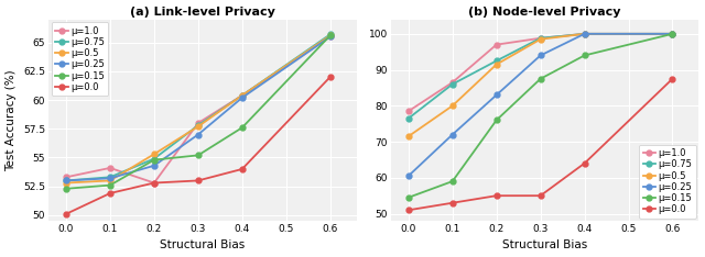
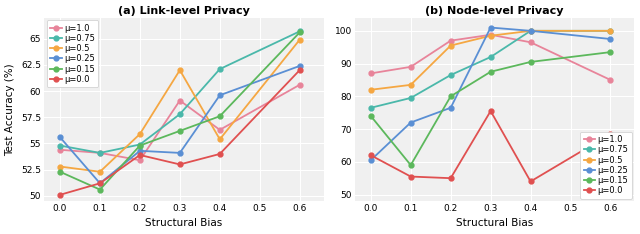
(a) Link-level Privacy/μ=1.0/0.0: 53.3 -> 54.4
(a) Link-level Privacy/μ=0.75/0.0: 53.0 -> 54.8
(a) Link-level Privacy/μ=0.25/0.0: 53.0 -> 55.6
(a) Link-level Privacy/μ=0.75/0.1: 53.3 -> 54.1
(a) Link-level Privacy/μ=0.5/0.1: 53.0 -> 52.3
(a) Link-level Privacy/μ=0.25/0.1: 53.2 -> 51.2
(a) Link-level Privacy/μ=0.15/0.1: 52.6 -> 50.6
(a) Link-level Privacy/μ=0.0/0.1: 51.9 -> 51.2
(a) Link-level Privacy/μ=1.0/0.2: 52.8 -> 53.4
(a) Link-level Privacy/μ=0.5/0.2: 55.3 -> 55.9
(a) Link-level Privacy/μ=0.0/0.2: 52.8 -> 53.9
(a) Link-level Privacy/μ=1.0/0.3: 58.0 -> 59.1
(a) Link-level Privacy/μ=0.5/0.3: 57.7 -> 62.0
(a) Link-level Privacy/μ=0.25/0.3: 57.0 -> 54.1
(a) Link-level Privacy/μ=0.15/0.3: 55.2 -> 56.2
(a) Link-level Privacy/μ=1.0/0.4: 60.4 -> 56.3
(a) Link-level Privacy/μ=0.75/0.4: 60.4 -> 62.1
(a) Link-level Privacy/μ=0.5/0.4: 60.4 -> 55.4
(a) Link-level Privacy/μ=0.25/0.4: 60.2 -> 59.6
(a) Link-level Privacy/μ=1.0/0.6: 65.5 -> 60.6
(a) Link-level Privacy/μ=0.5/0.6: 65.6 -> 64.9
(a) Link-level Privacy/μ=0.25/0.6: 65.5 -> 62.4
(b) Node-level Privacy/μ=1.0/0.0: 78.5 -> 87.0
(b) Node-level Privacy/μ=0.5/0.0: 71.5 -> 82.0
(b) Node-level Privacy/μ=0.15/0.0: 54.5 -> 74.0
(b) Node-level Privacy/μ=0.0/0.0: 51.0 -> 62.0
(b) Node-level Privacy/μ=1.0/0.1: 86.5 -> 89.0
(b) Node-level Privacy/μ=0.75/0.1: 86.0 -> 79.5
(b) Node-level Privacy/μ=0.5/0.1: 80.0 -> 83.5
(b) Node-level Privacy/μ=0.0/0.1: 53.0 -> 55.5
(b) Node-level Privacy/μ=0.75/0.2: 92.5 -> 86.5
(b) Node-level Privacy/μ=0.5/0.2: 91.5 -> 95.5
(b) Node-level Privacy/μ=0.25/0.2: 83.0 -> 76.5
(b) Node-level Privacy/μ=0.15/0.2: 76.0 -> 80.0
(b) Node-level Privacy/μ=0.75/0.3: 98.8 -> 92.0
(b) Node-level Privacy/μ=0.25/0.3: 94.0 -> 101.0
(b) Node-level Privacy/μ=0.0/0.3: 55.0 -> 75.5
(b) Node-level Privacy/μ=1.0/0.4: 100.0 -> 96.5
(b) Node-level Privacy/μ=0.15/0.4: 94.0 -> 90.5
(b) Node-level Privacy/μ=0.0/0.4: 64.0 -> 54.0
(b) Node-level Privacy/μ=1.0/0.6: 100.0 -> 85.0
(b) Node-level Privacy/μ=0.25/0.6: 100.0 -> 97.5
(b) Node-level Privacy/μ=0.15/0.6: 100.0 -> 93.5
(b) Node-level Privacy/μ=0.0/0.6: 87.5 -> 68.5
